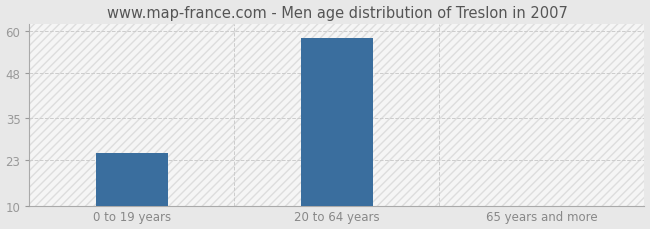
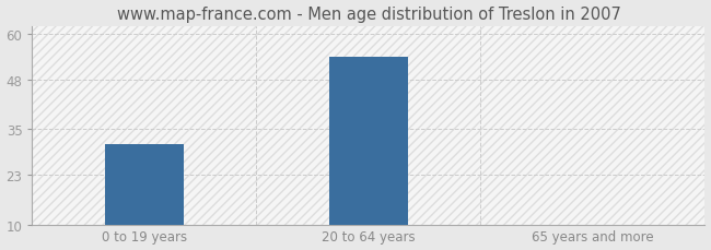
0 to 19 years: 25 -> 31
20 to 64 years: 58 -> 54
